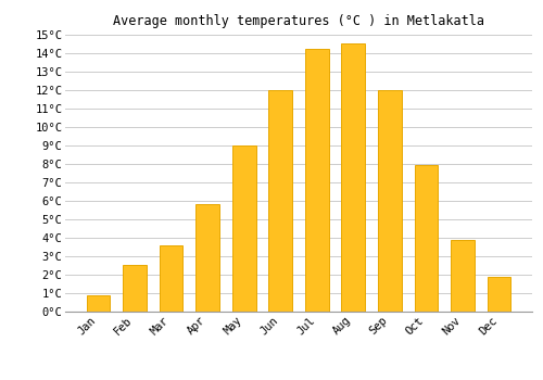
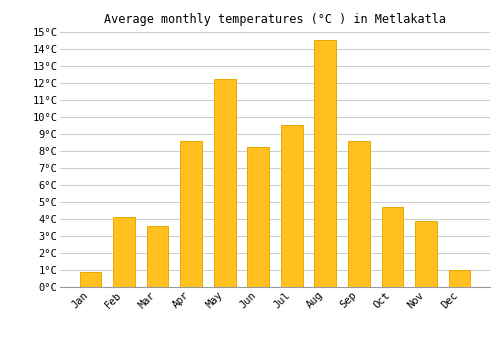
Feb: 2.5°C -> 4.1°C
Apr: 5.8°C -> 8.6°C
May: 9.0°C -> 12.2°C
Jun: 12.0°C -> 8.2°C
Jul: 14.2°C -> 9.5°C
Sep: 12.0°C -> 8.6°C
Oct: 7.9°C -> 4.7°C
Dec: 1.9°C -> 1.0°C
